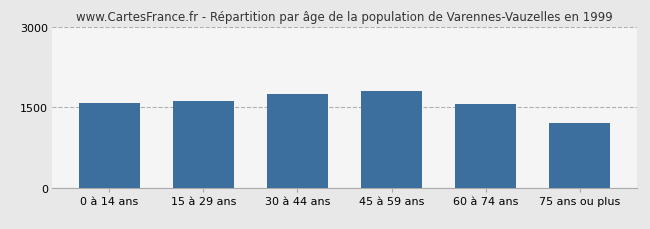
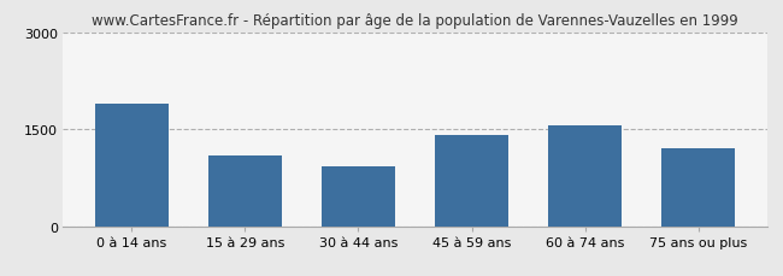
0 à 14 ans: 1570 -> 1900
15 à 29 ans: 1600 -> 1100
30 à 44 ans: 1750 -> 920
45 à 59 ans: 1800 -> 1400
